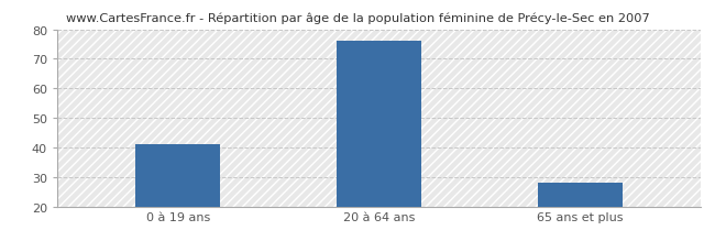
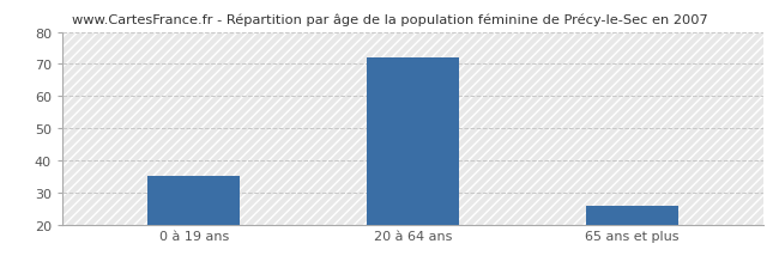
0 à 19 ans: 41 -> 35
20 à 64 ans: 76 -> 72
65 ans et plus: 28 -> 26
